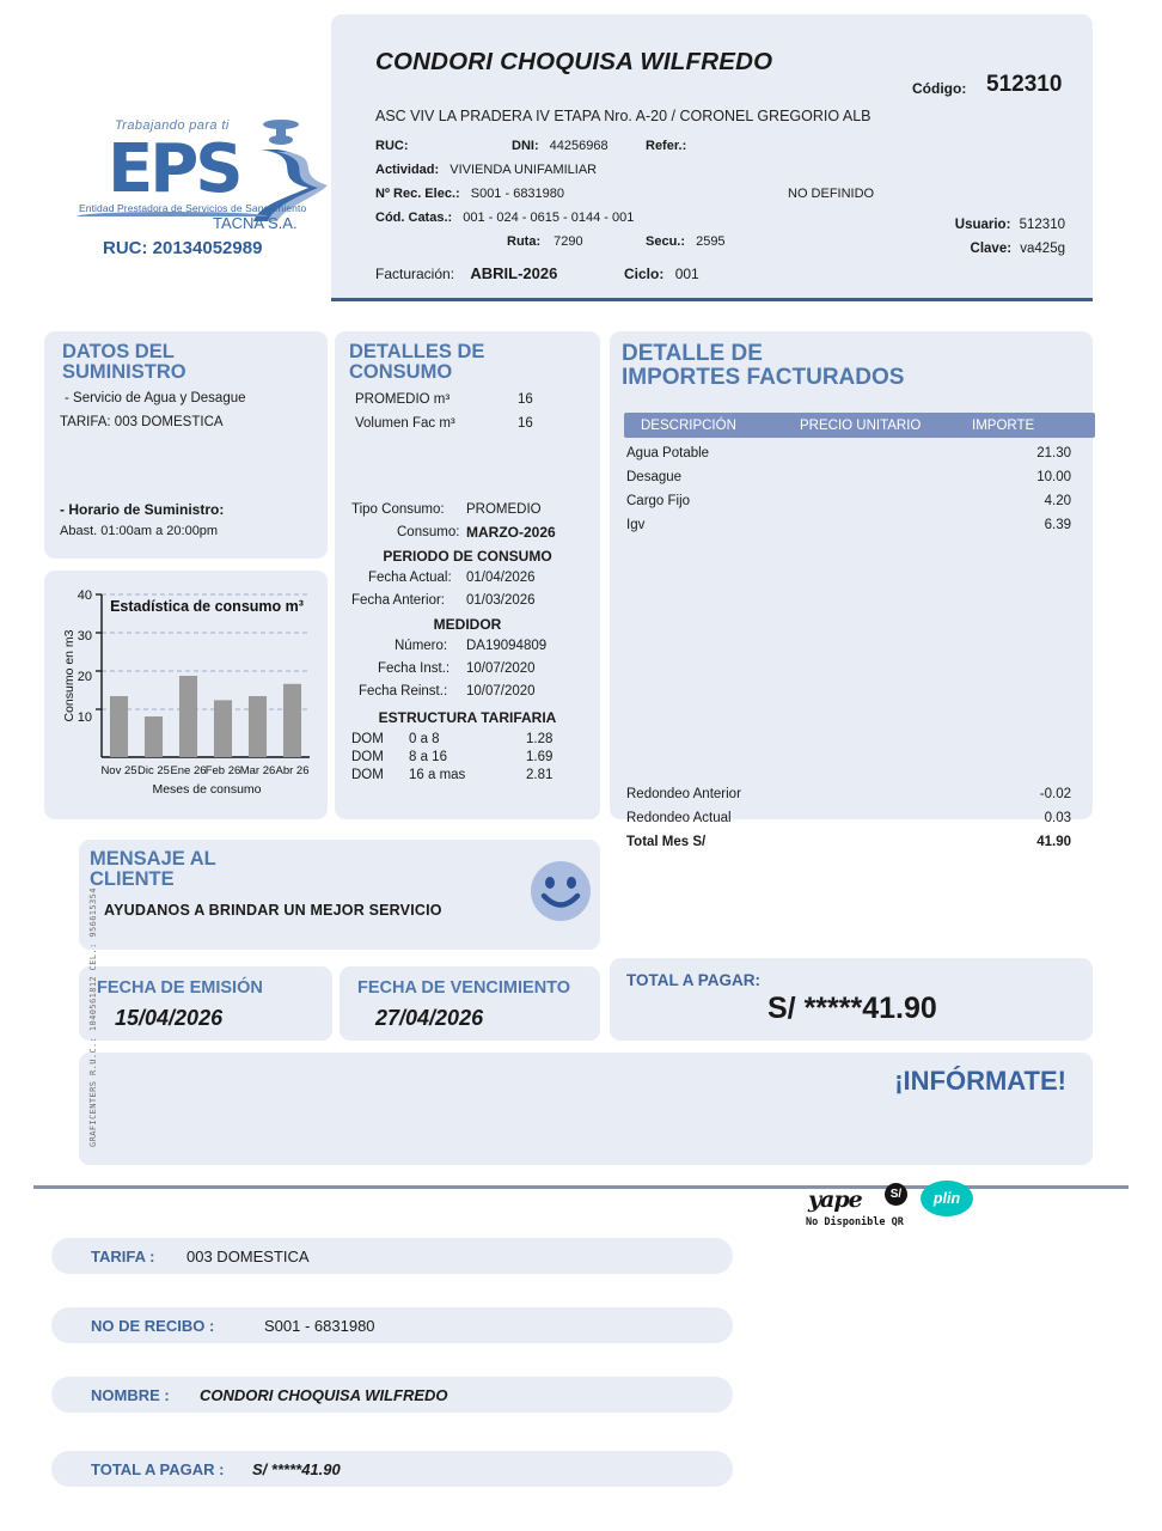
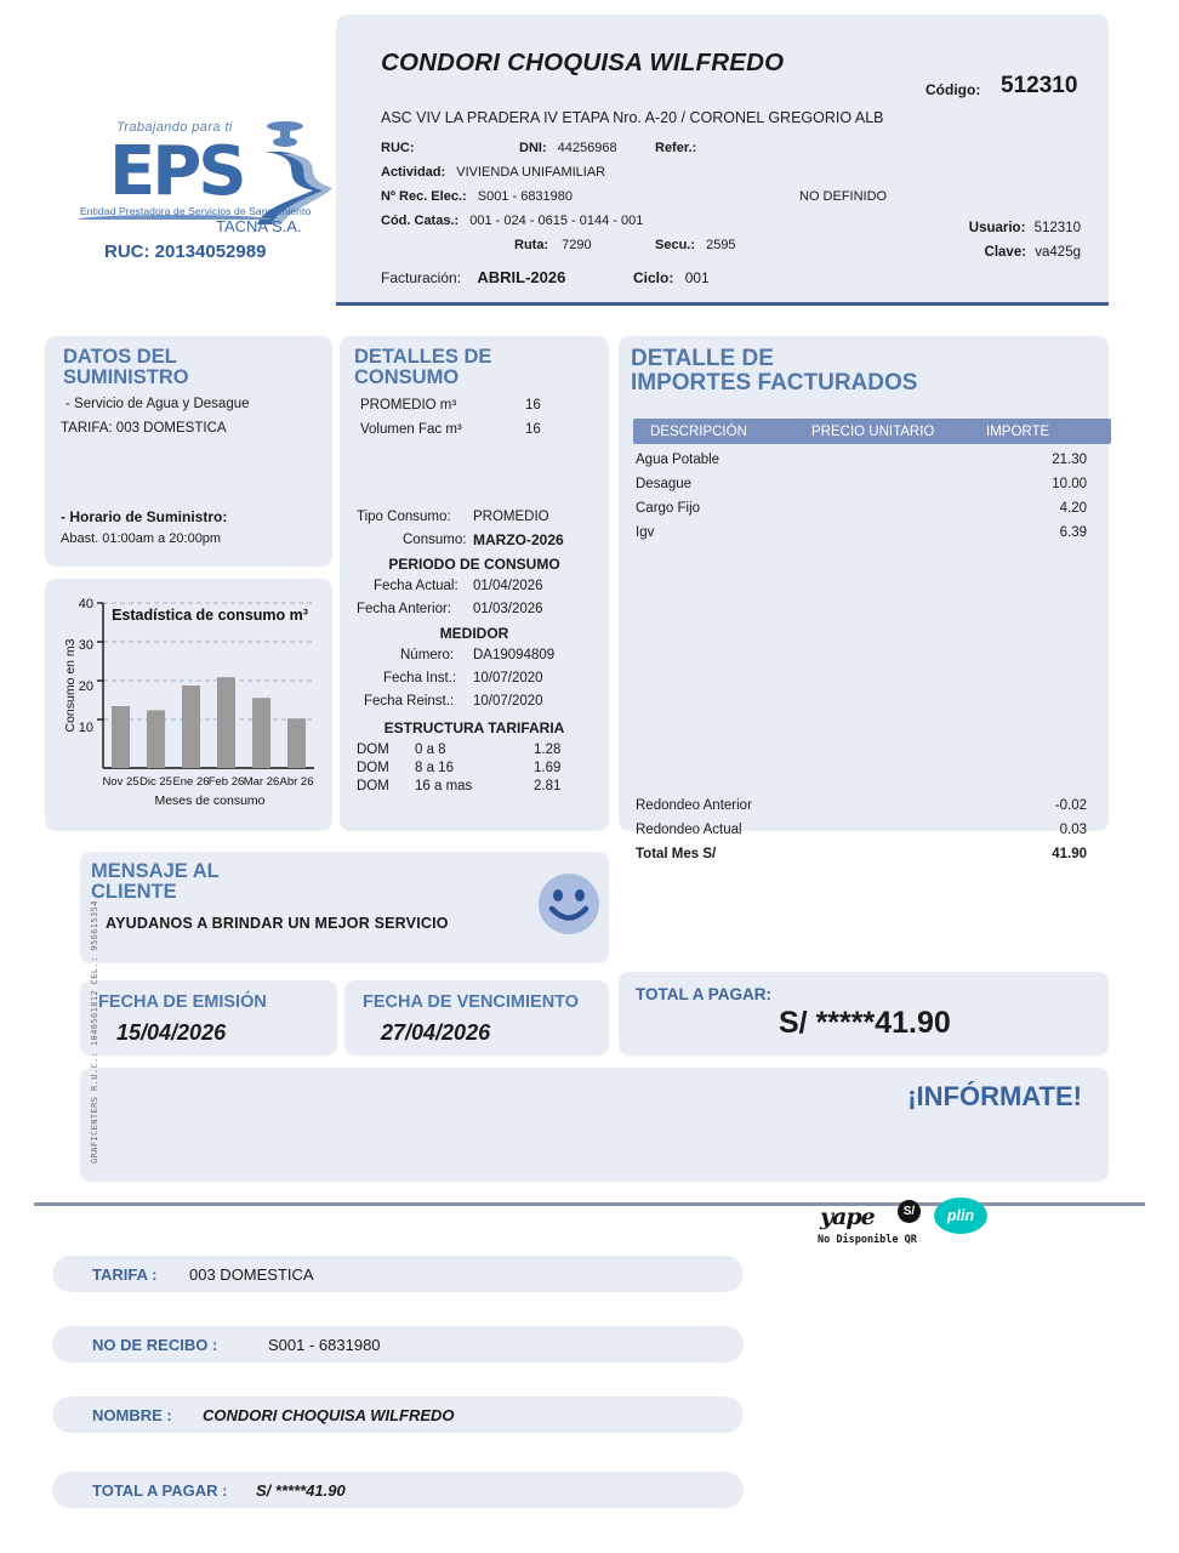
Dic 25: 10 -> 14
Feb 26: 14 -> 22
Mar 26: 15 -> 17
Abr 26: 18 -> 12
